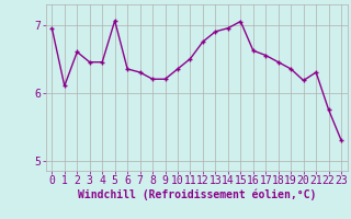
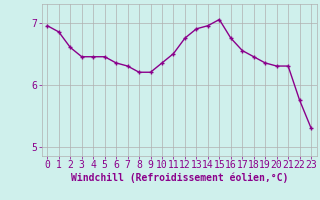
1: 6.10 -> 6.85
5: 7.06 -> 6.45
16: 6.62 -> 6.75
20: 6.18 -> 6.30
